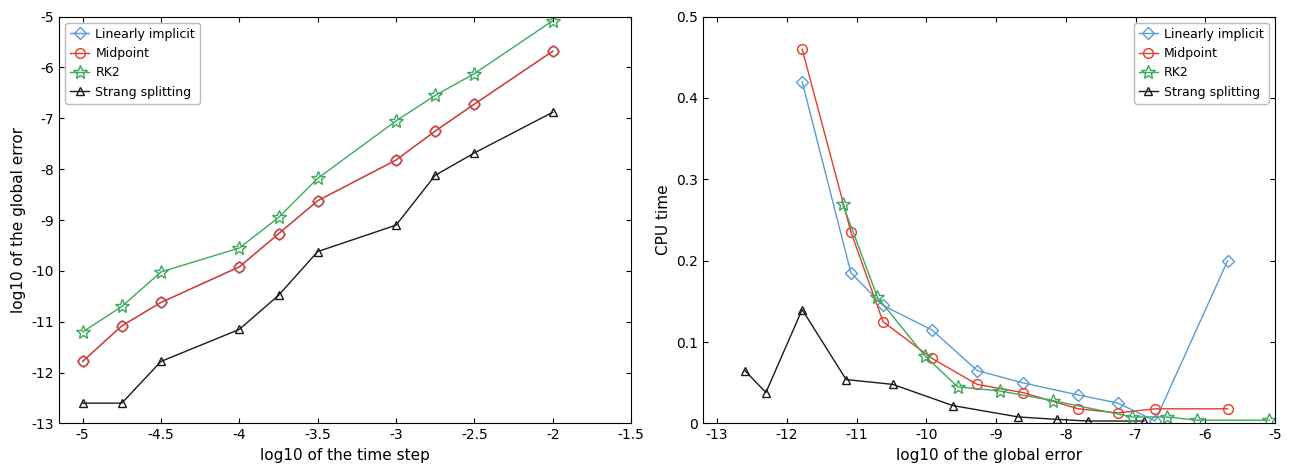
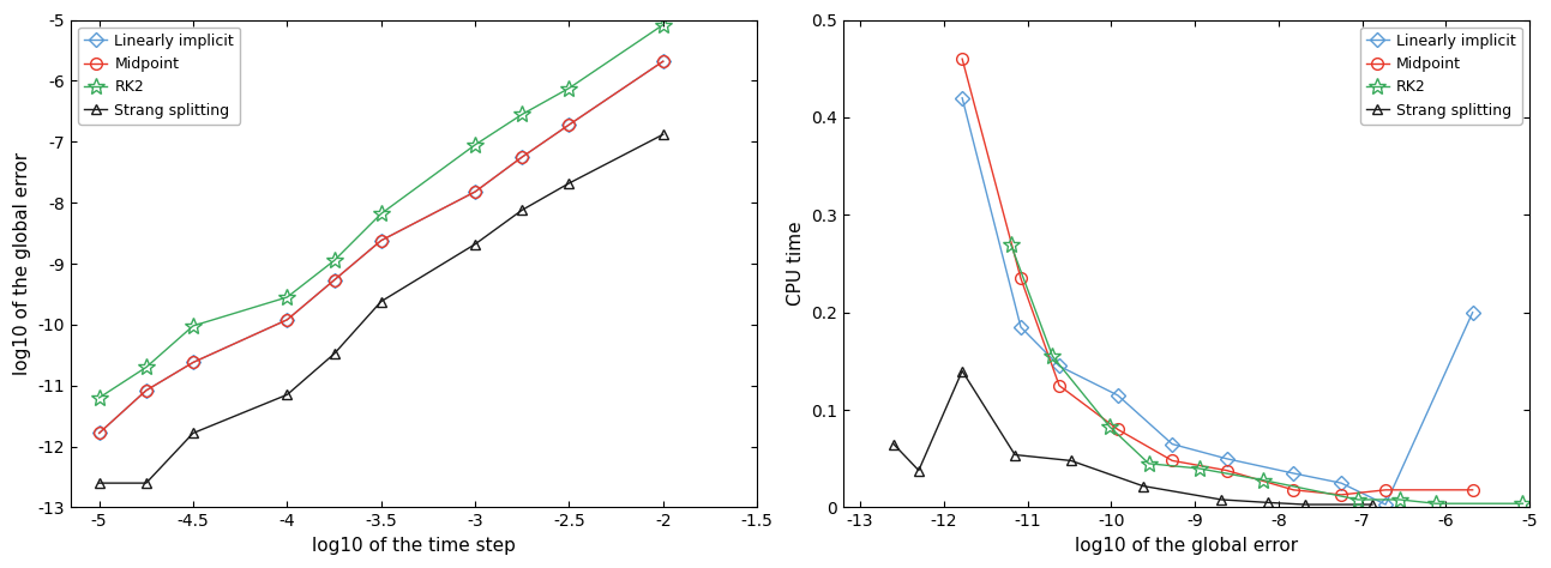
Strang splitting/-3: -9.10 -> -8.68
